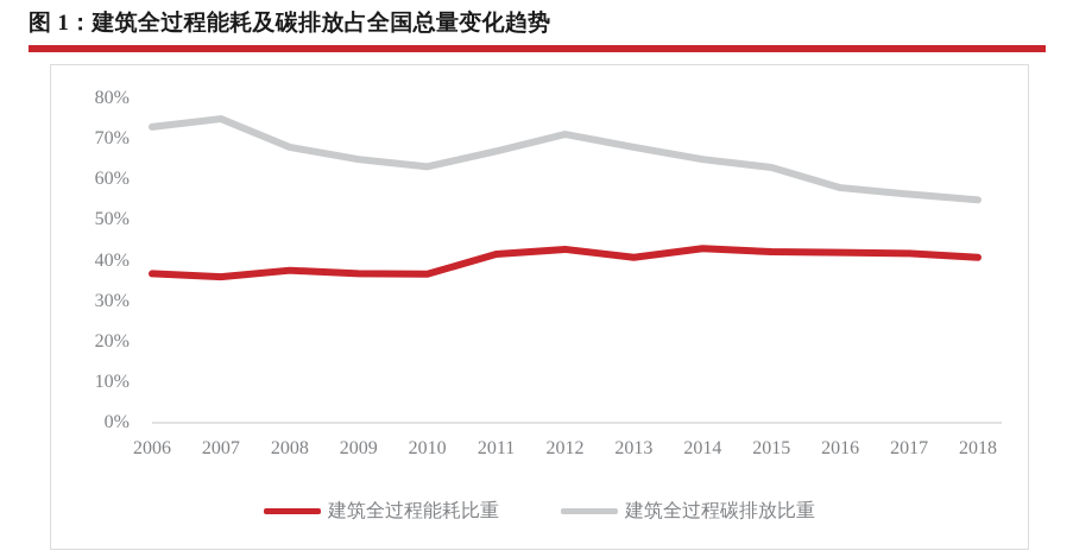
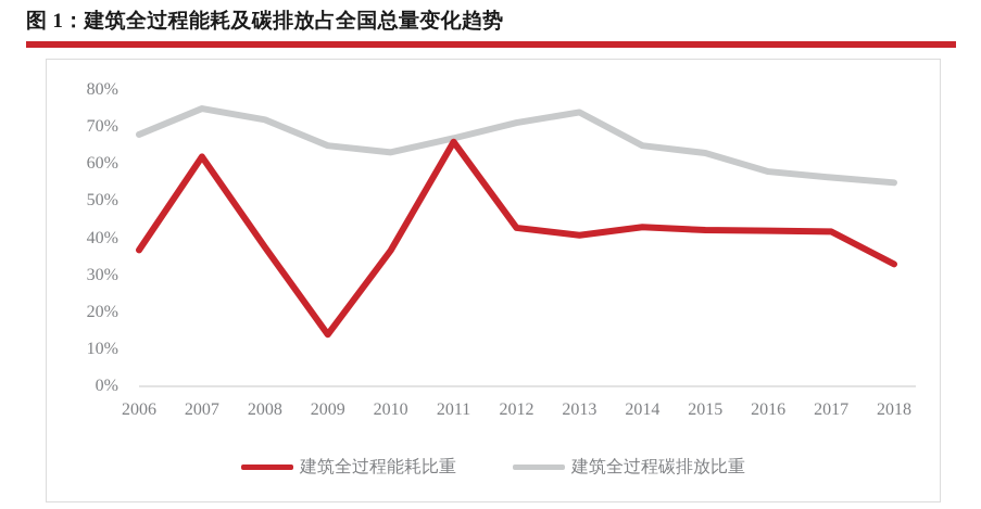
建筑全过程碳排放比重/2006: 73% -> 68%
建筑全过程能耗比重/2007: 36% -> 62%
建筑全过程碳排放比重/2008: 68% -> 72%
建筑全过程能耗比重/2009: 37% -> 14%
建筑全过程能耗比重/2011: 42% -> 66%
建筑全过程碳排放比重/2013: 68% -> 74%
建筑全过程能耗比重/2018: 41% -> 33%
